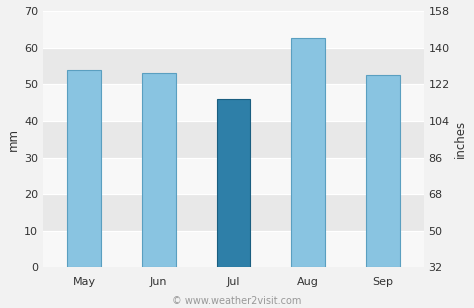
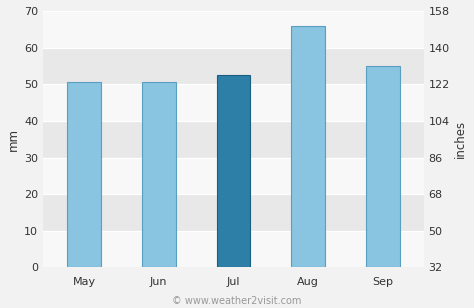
May: 54.0 -> 50.5
Jun: 53.0 -> 50.5
Jul: 46.0 -> 52.5
Aug: 62.5 -> 66.0
Sep: 52.5 -> 55.0
